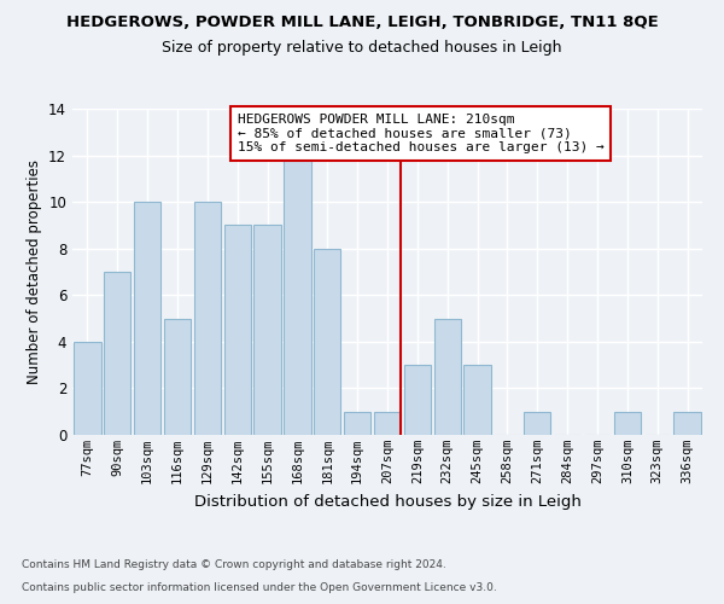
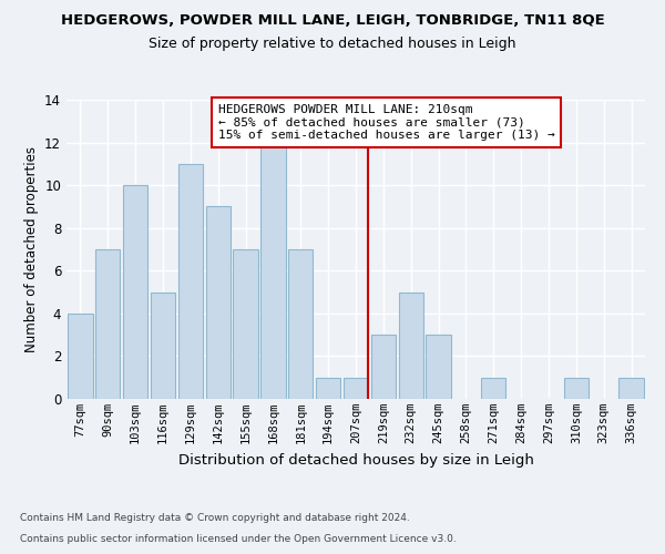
129sqm: 10 -> 11
155sqm: 9 -> 7
181sqm: 8 -> 7
